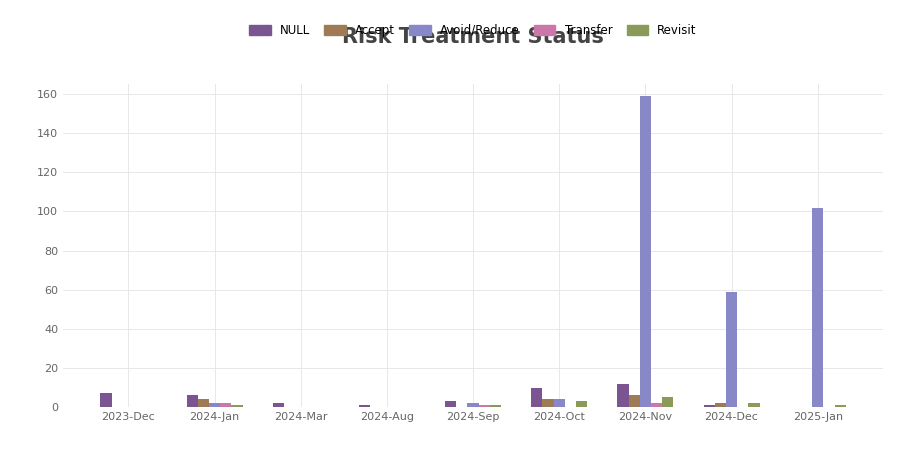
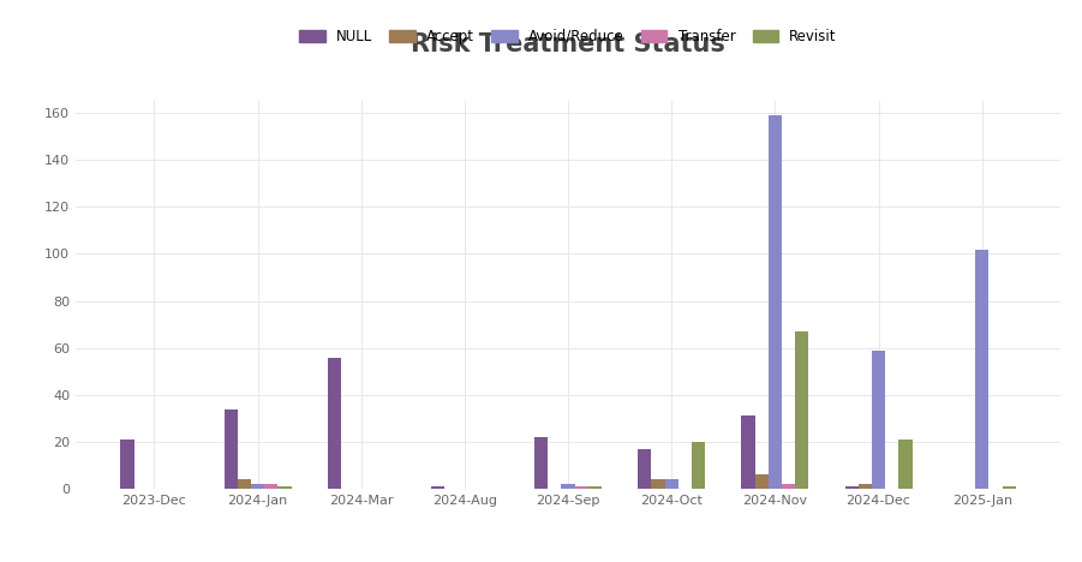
NULL/2023-Dec: 7 -> 21
NULL/2024-Jan: 6 -> 34
NULL/2024-Mar: 2 -> 56
NULL/2024-Sep: 3 -> 22
NULL/2024-Oct: 10 -> 17
Revisit/2024-Oct: 3 -> 20
NULL/2024-Nov: 12 -> 31
Revisit/2024-Nov: 5 -> 67
Revisit/2024-Dec: 2 -> 21
